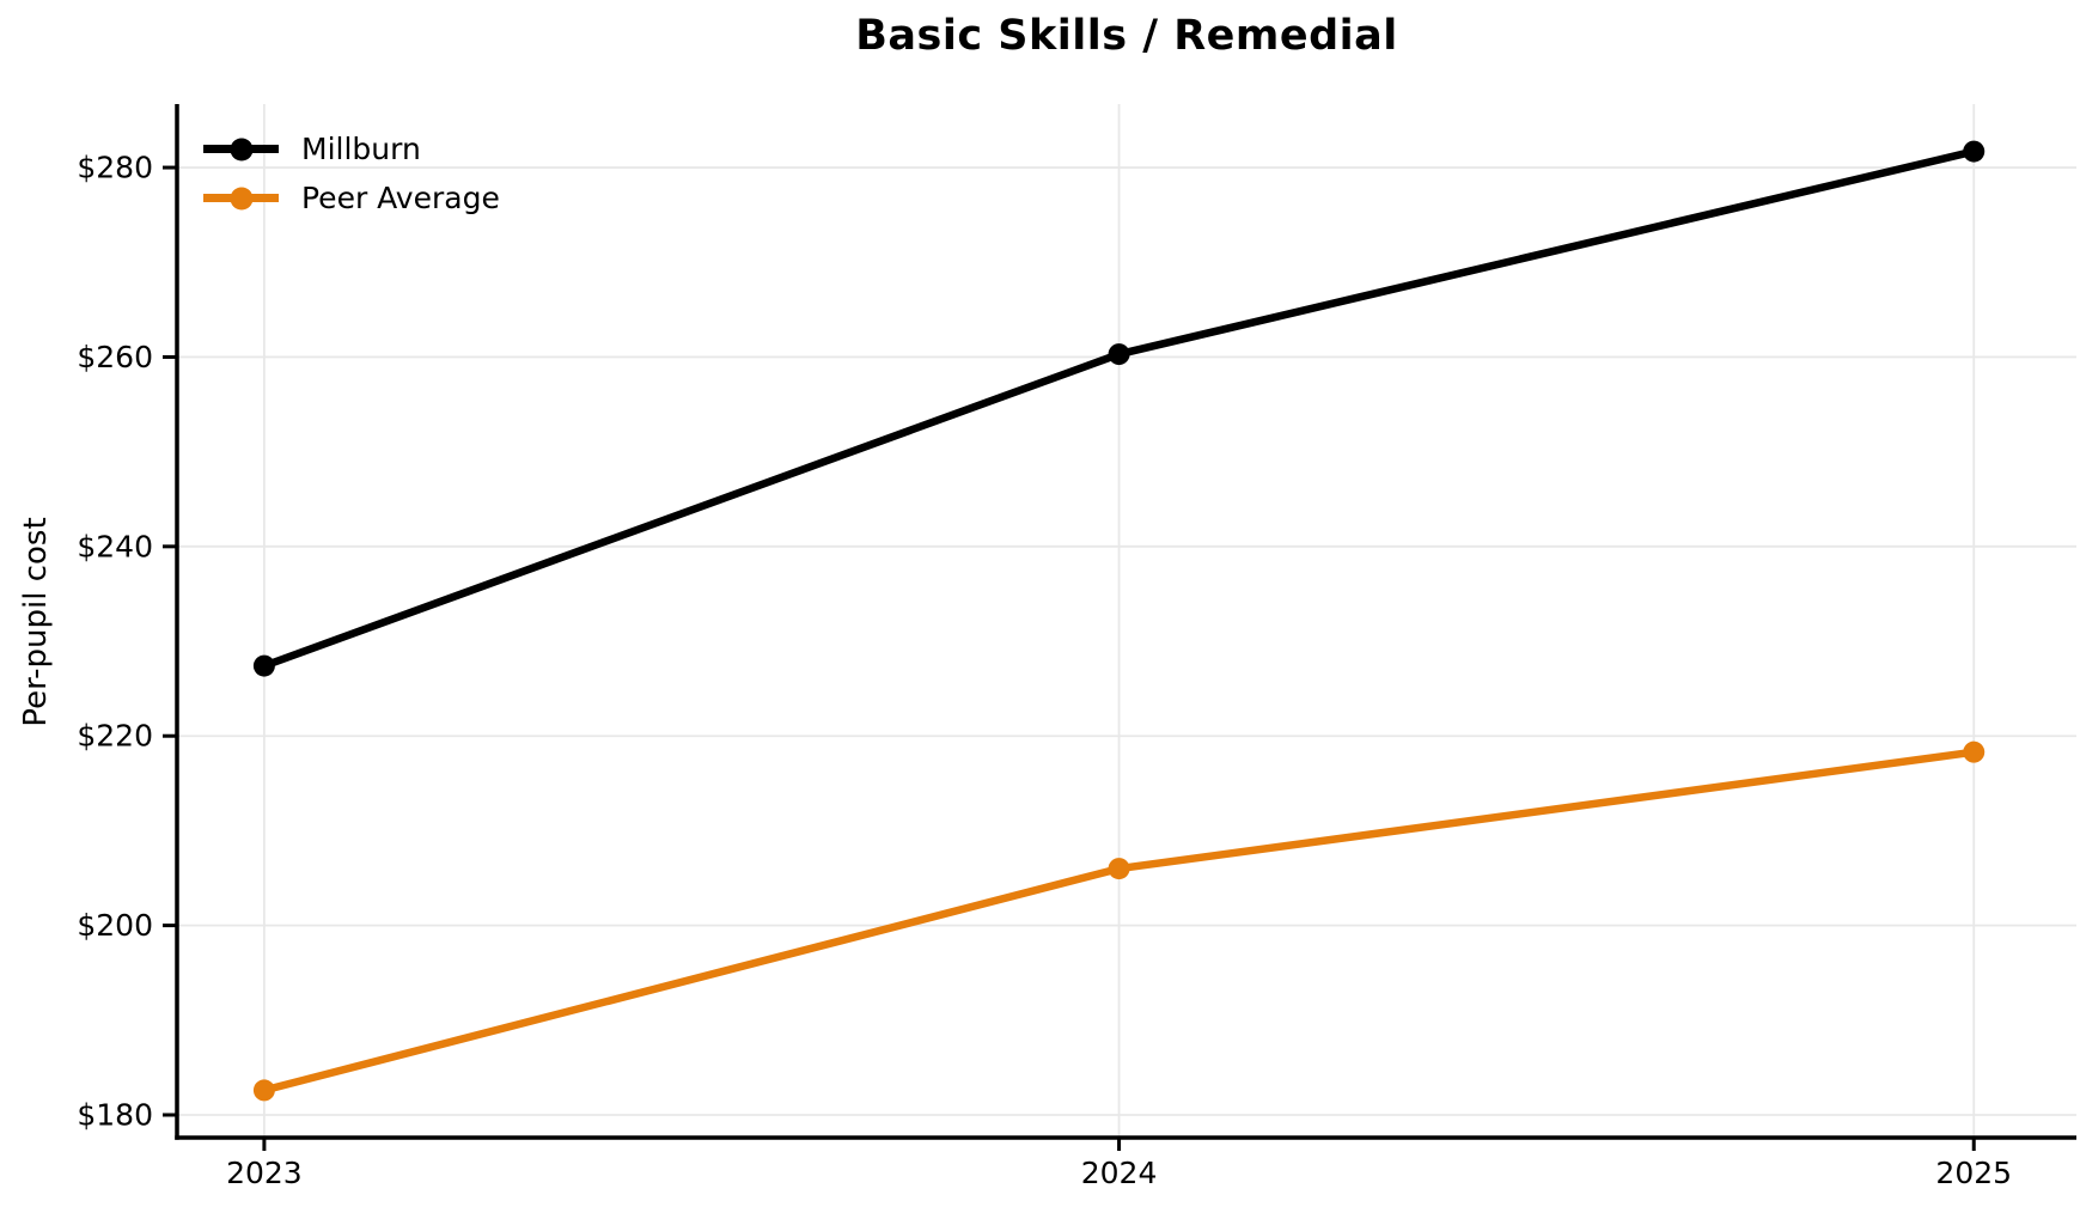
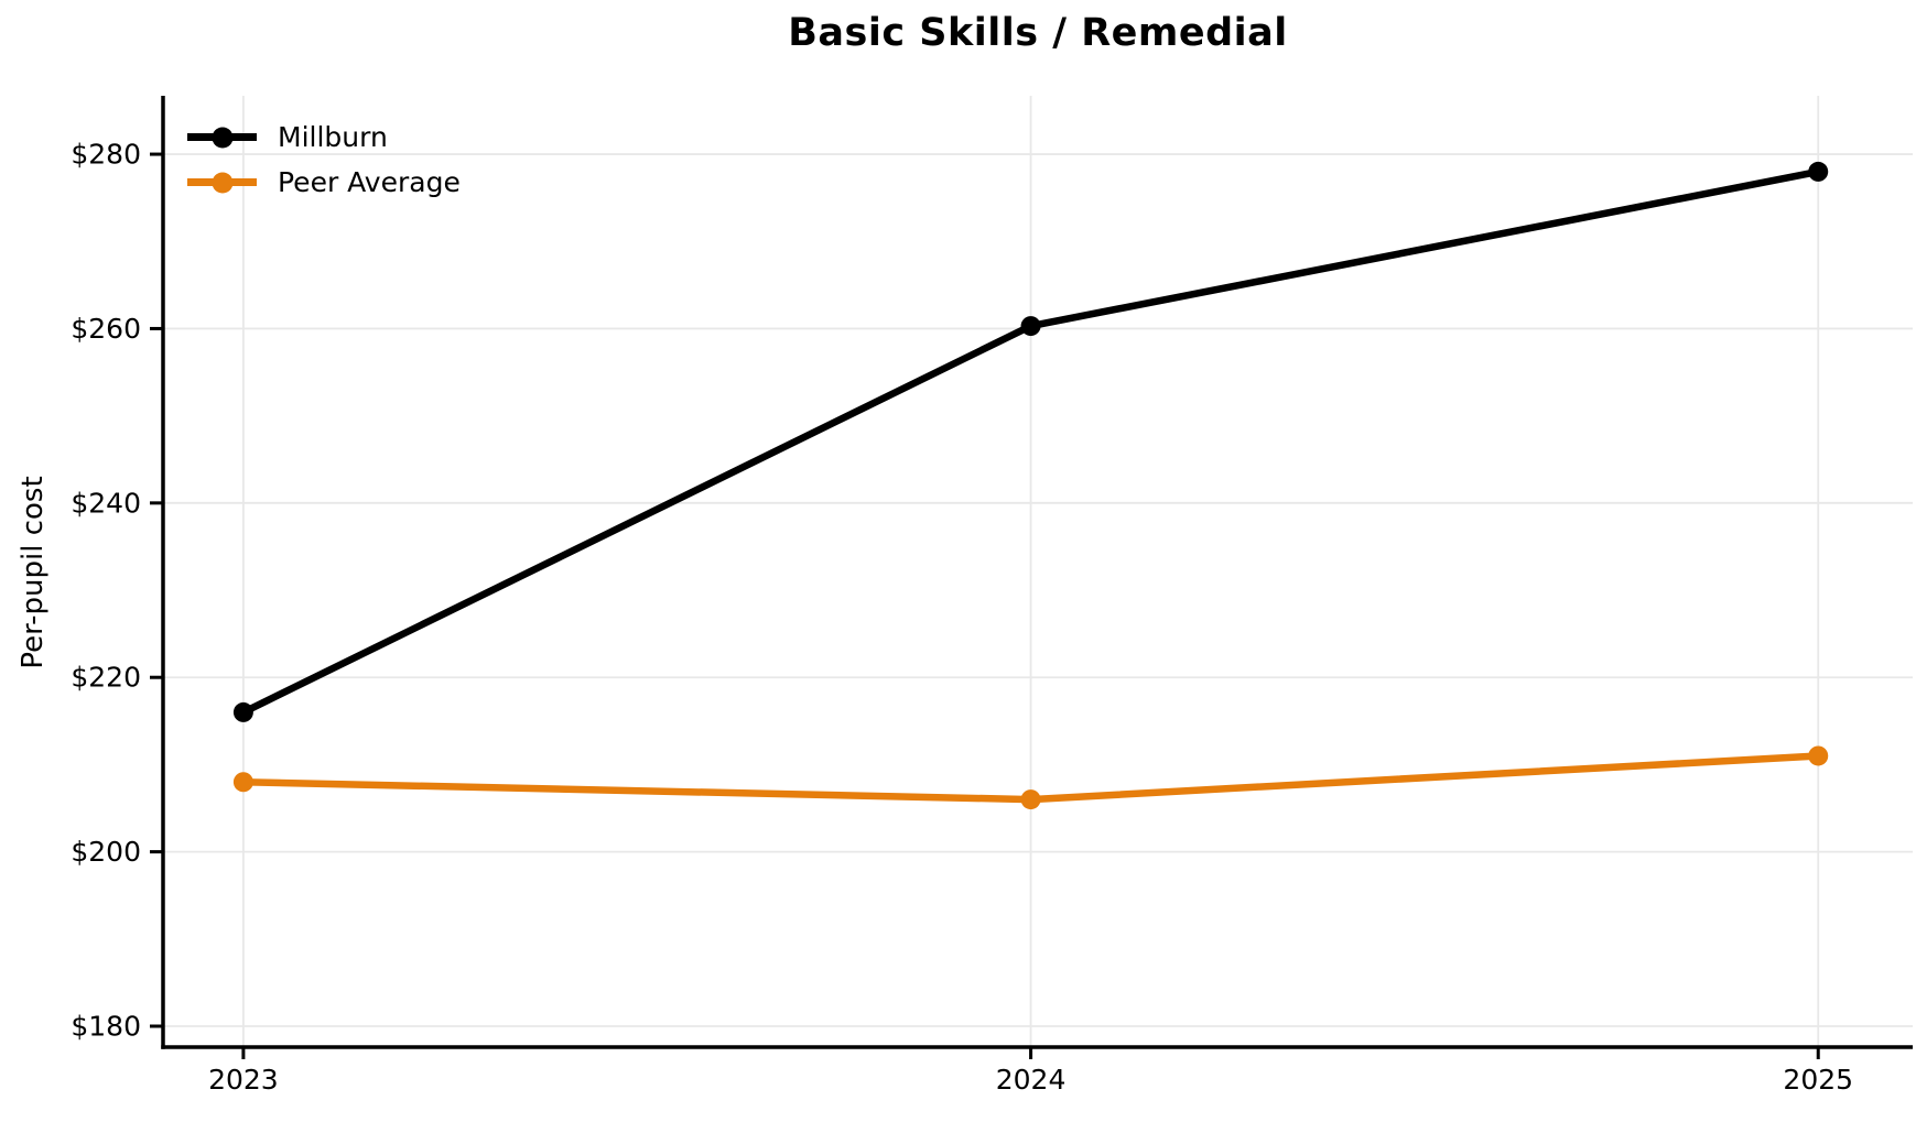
Millburn/2023: $227 -> $216
Peer Average/2023: $183 -> $208
Millburn/2025: $282 -> $278
Peer Average/2025: $218 -> $211
